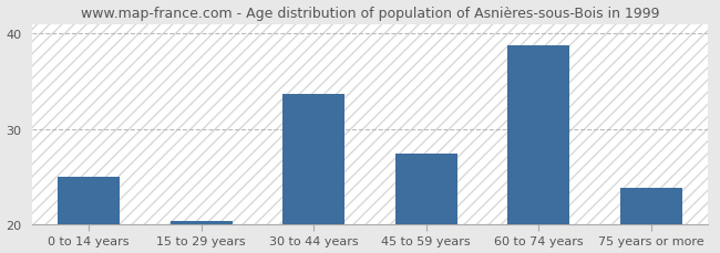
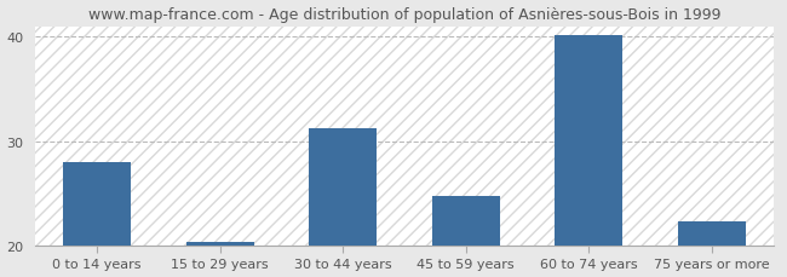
0 to 14 years: 25.0 -> 28.0
30 to 44 years: 33.6 -> 31.2
45 to 59 years: 27.4 -> 24.8
60 to 74 years: 38.8 -> 40.1
75 years or more: 23.8 -> 22.3
